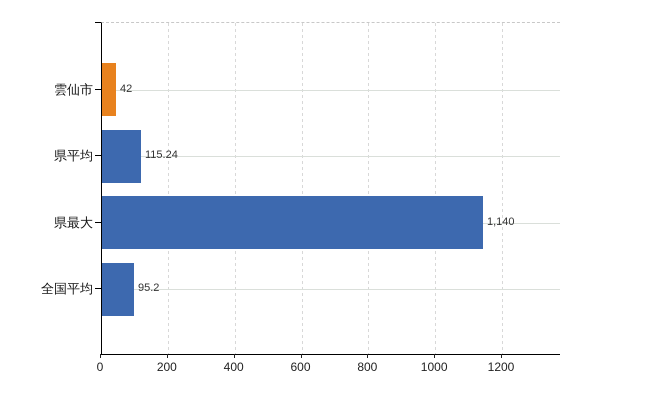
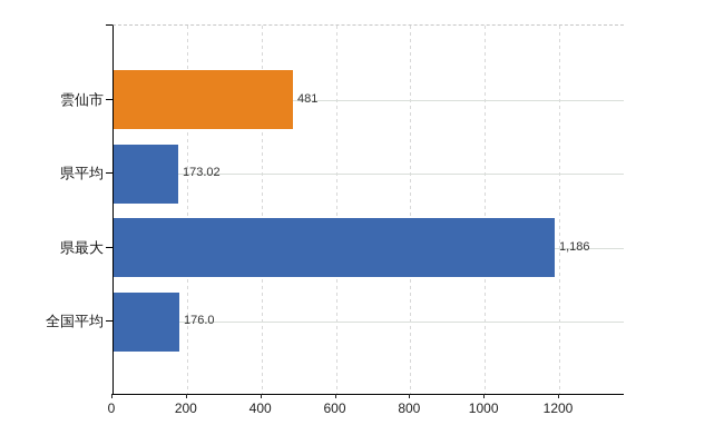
雲仙市: 42 -> 481
県平均: 115.24 -> 173.02
県最大: 1,140 -> 1,186
全国平均: 95.2 -> 176.0
